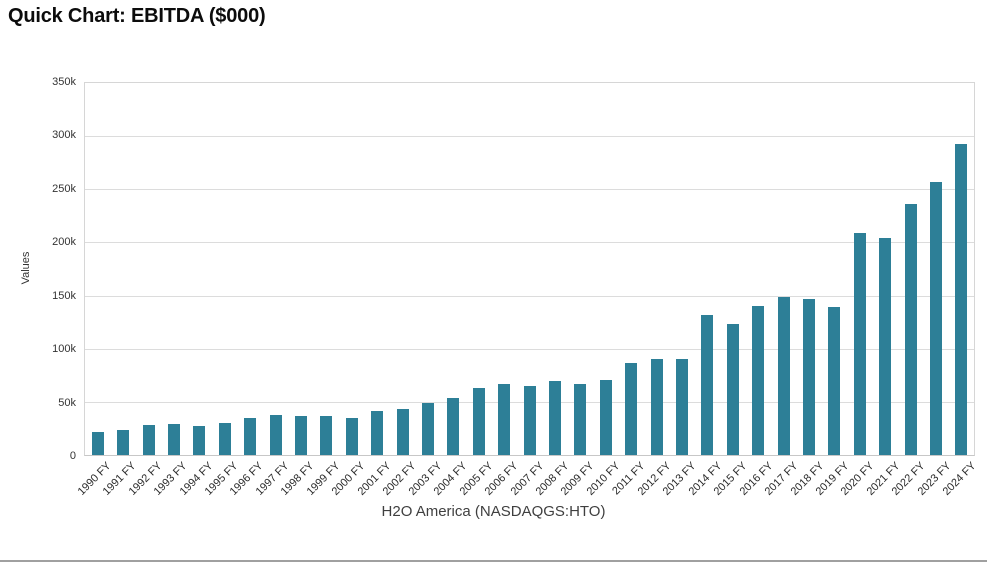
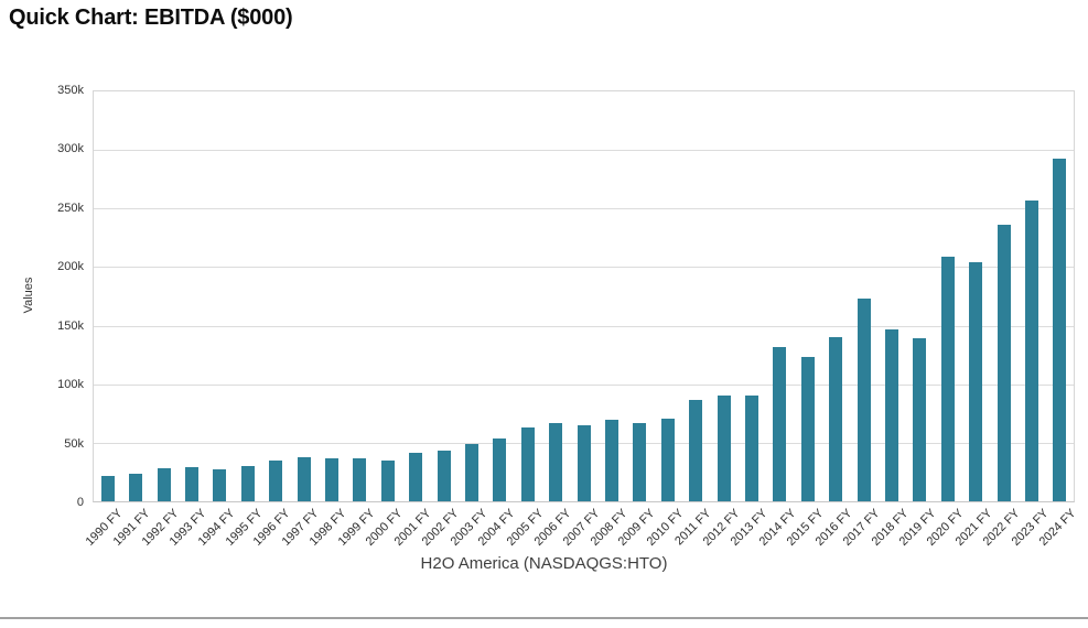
2017 FY: 149k -> 173k
